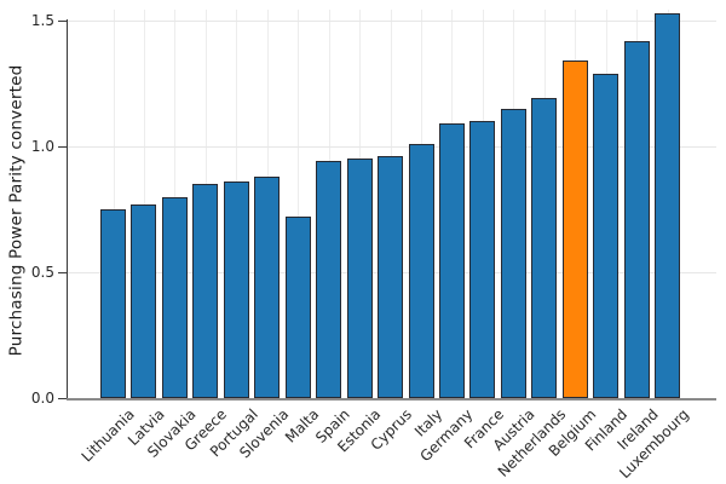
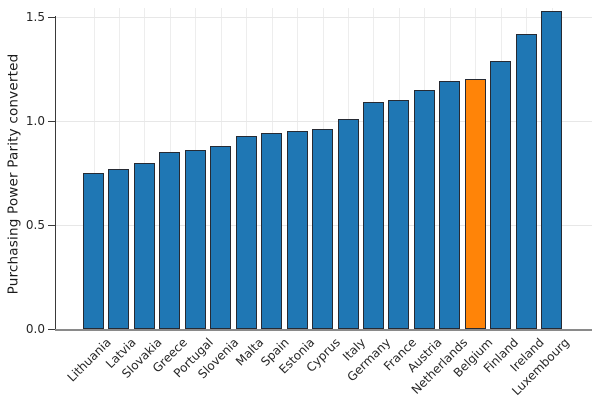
Malta: 0.72 -> 0.93
Belgium: 1.34 -> 1.20
